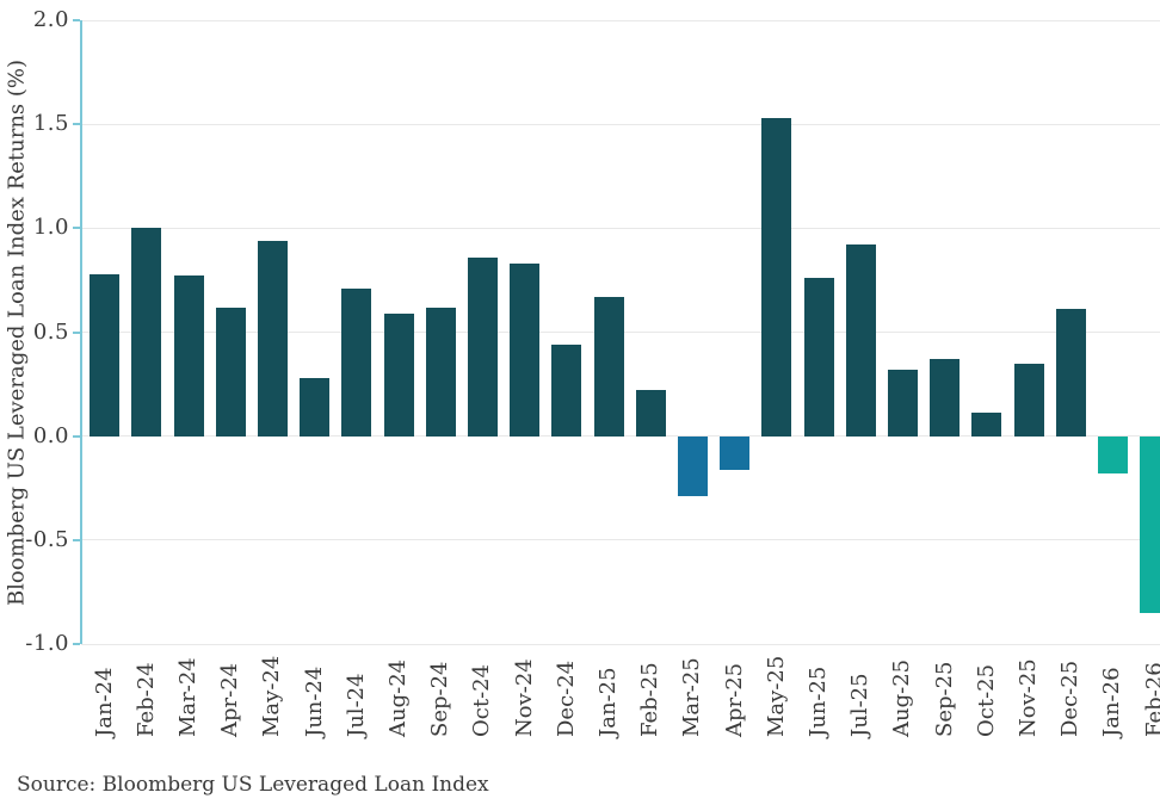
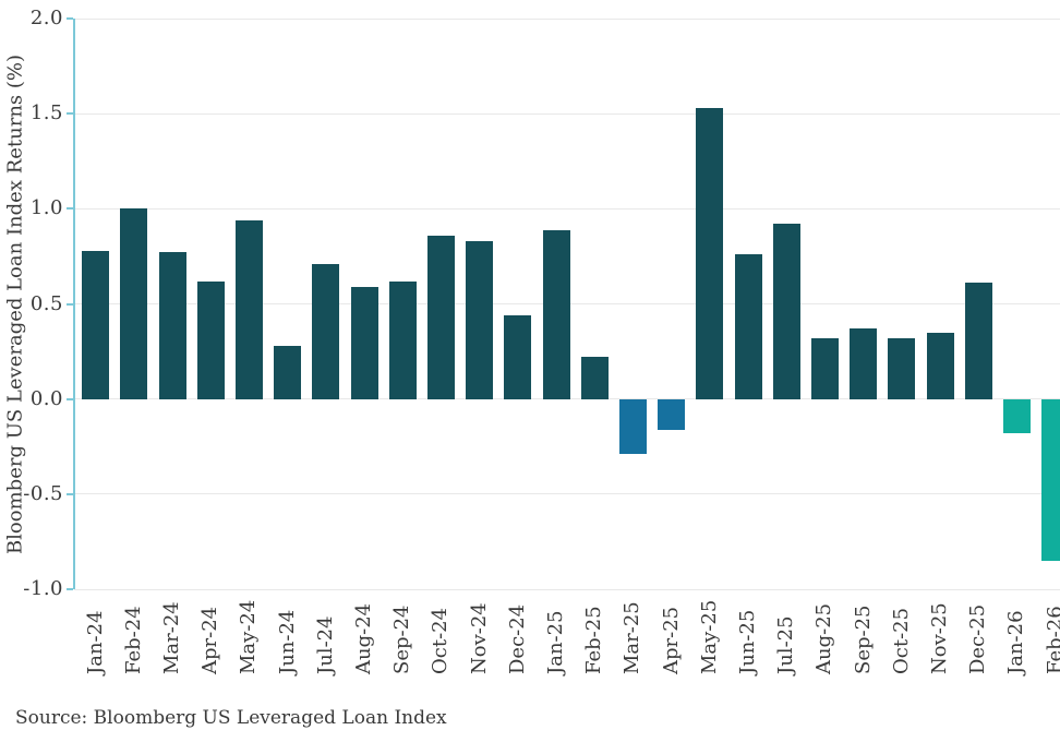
Jan-25: 0.67 -> 0.89
Oct-25: 0.11 -> 0.32
